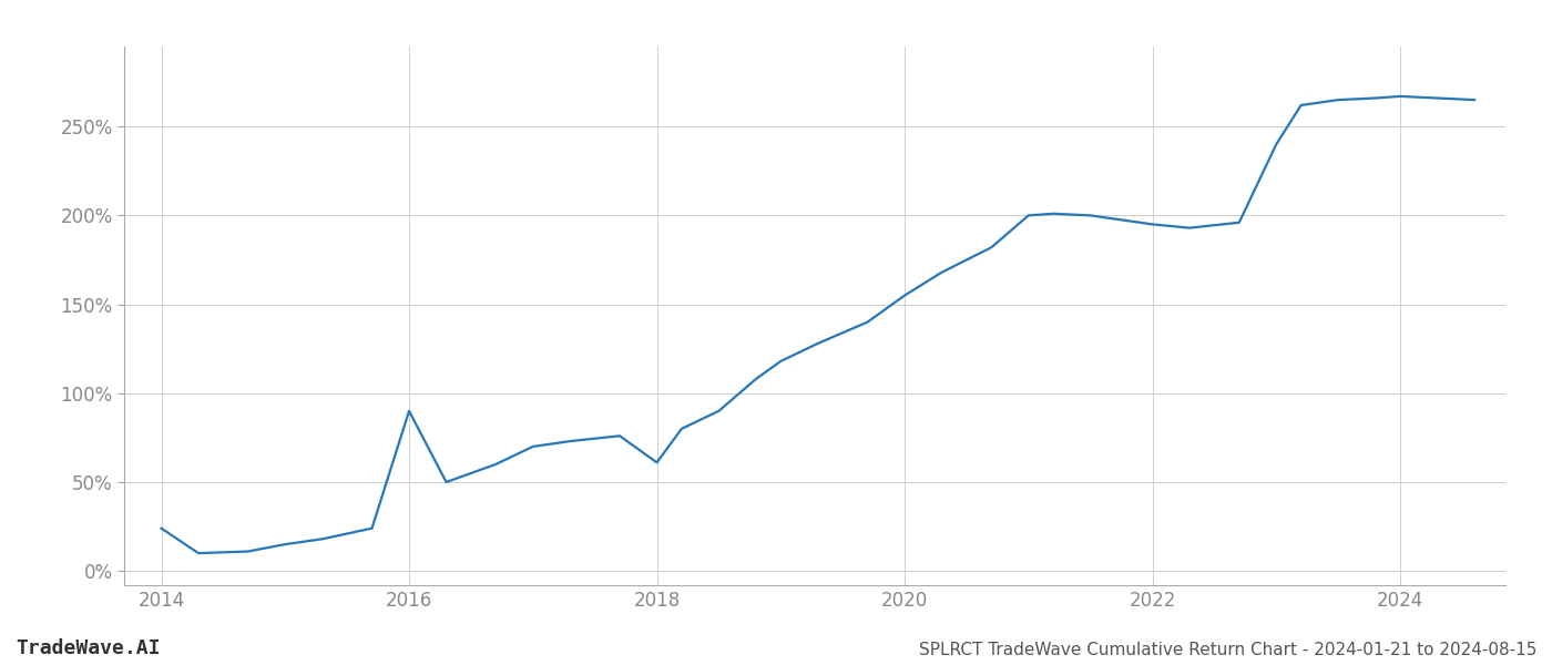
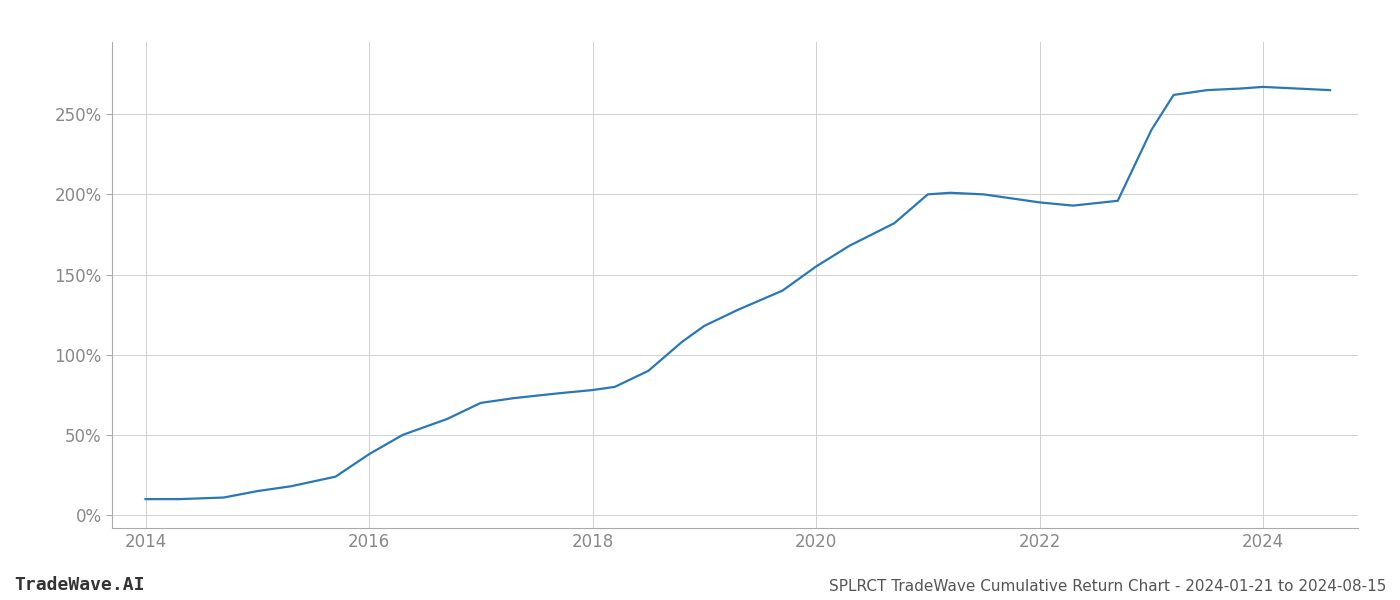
2014: 24% -> 10%
2016: 90% -> 38%
2018: 61% -> 78%
